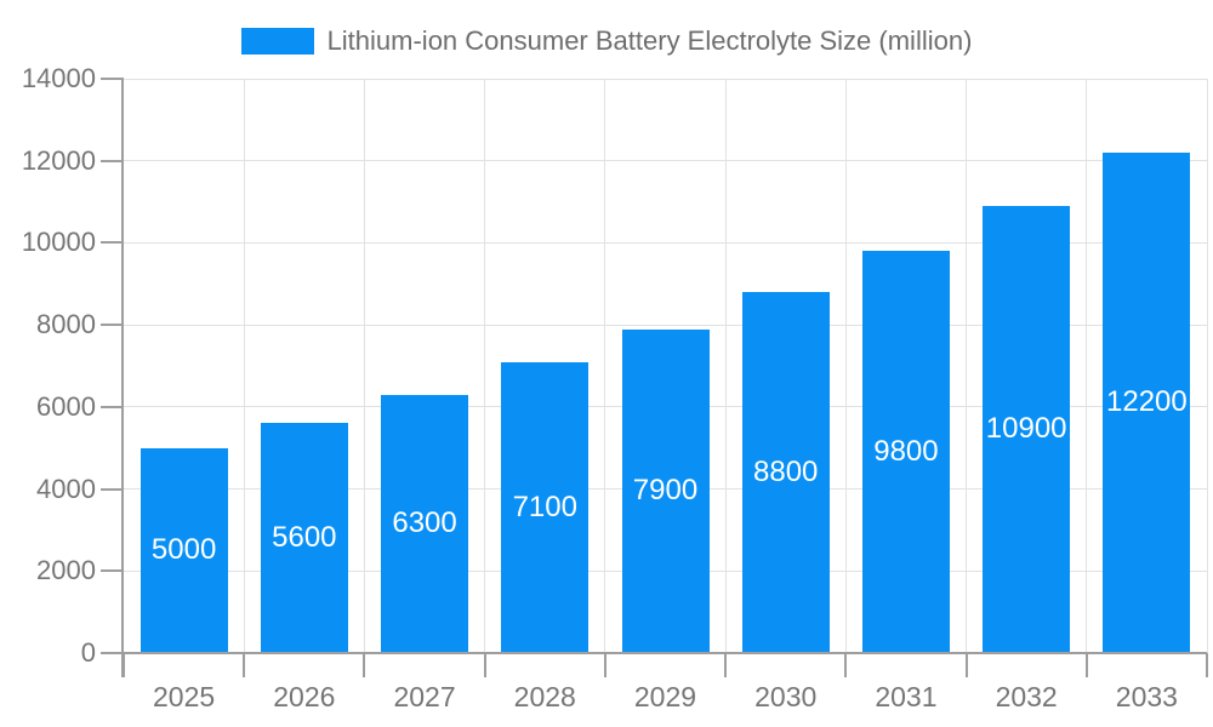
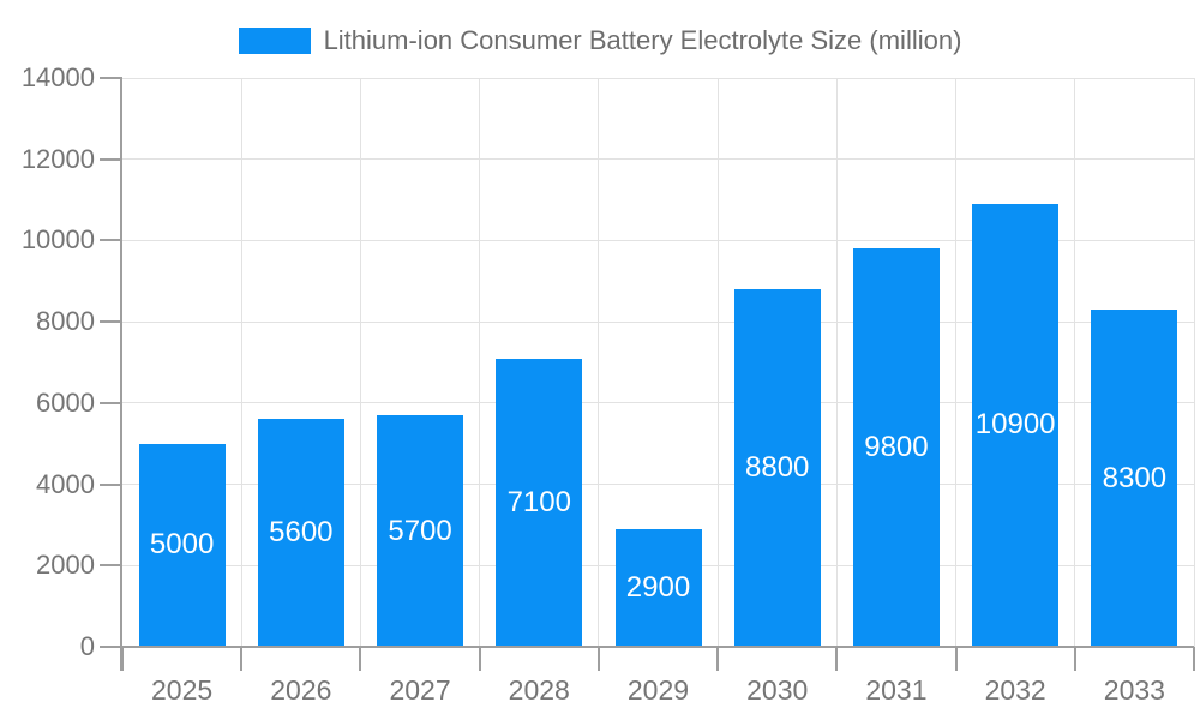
2027: 6300 -> 5700
2029: 7900 -> 2900
2033: 12200 -> 8300
